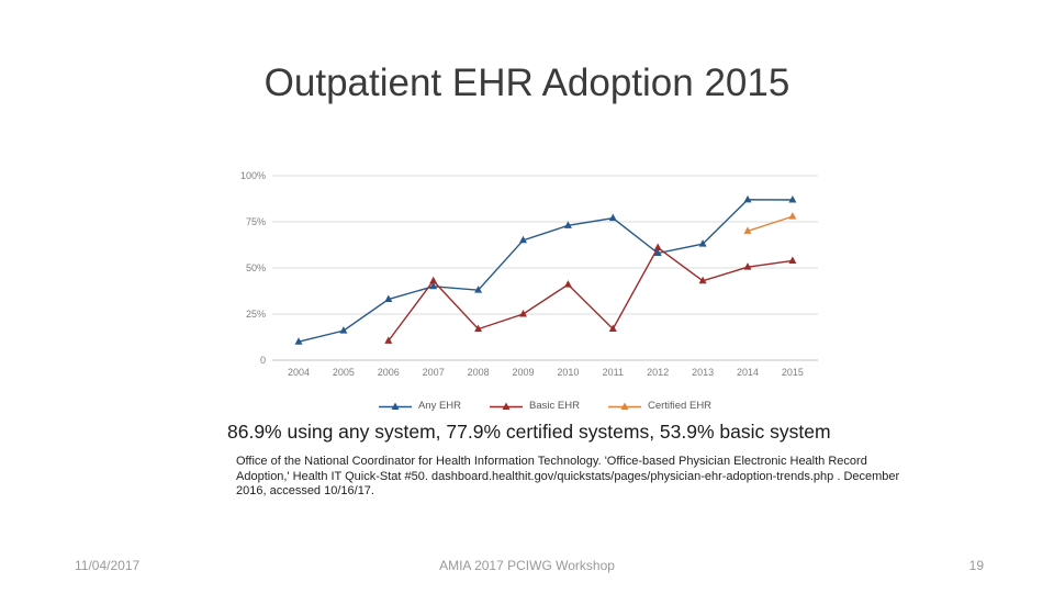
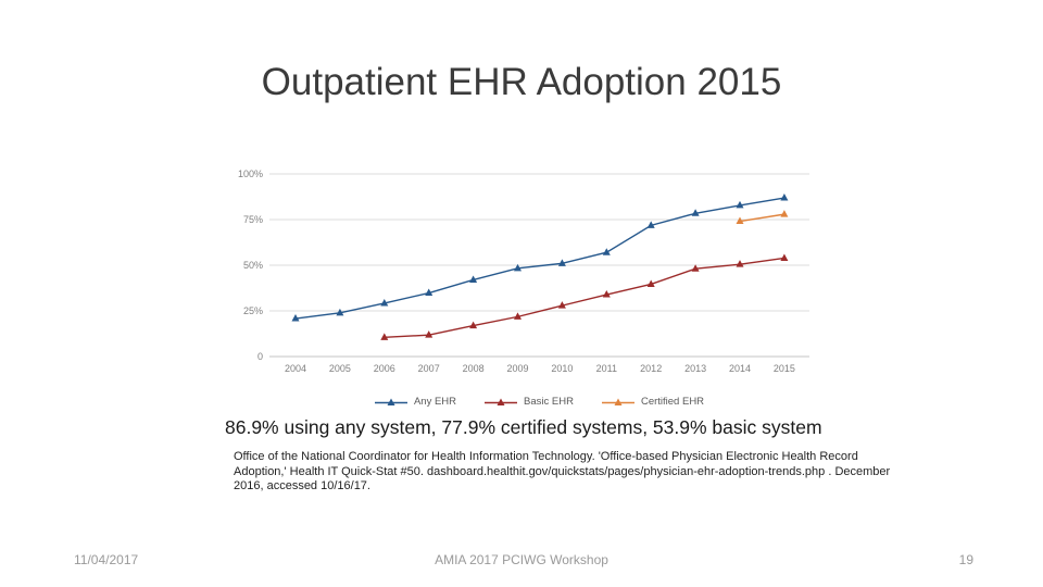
Any EHR/2004: 10% -> 21%
Any EHR/2005: 16% -> 24%
Any EHR/2006: 33% -> 29%
Any EHR/2007: 40% -> 35%
Basic EHR/2007: 43% -> 12%
Any EHR/2008: 38% -> 42%
Any EHR/2009: 65% -> 48%
Basic EHR/2009: 25% -> 22%
Any EHR/2010: 73% -> 51%
Basic EHR/2010: 41% -> 28%
Any EHR/2011: 77% -> 57%
Basic EHR/2011: 17% -> 34%
Any EHR/2012: 58% -> 72%
Basic EHR/2012: 61% -> 40%
Any EHR/2013: 63% -> 78%
Basic EHR/2013: 43% -> 48%
Any EHR/2014: 87% -> 83%
Certified EHR/2014: 70% -> 74%
